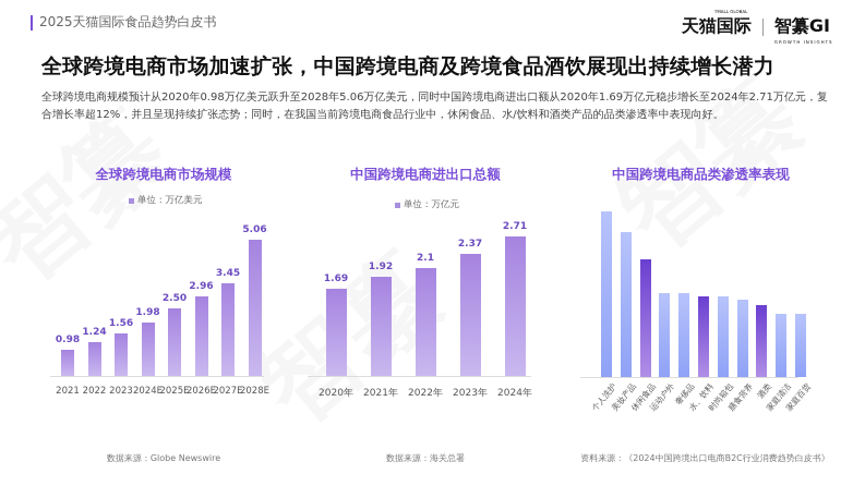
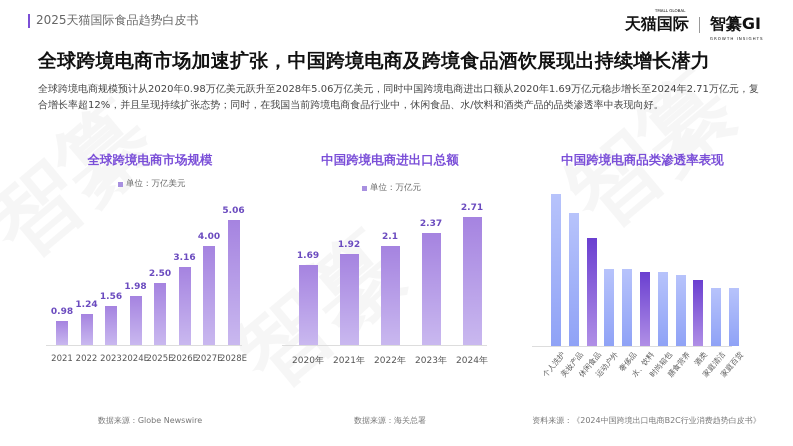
全球跨境电商市场规模/2026E: 2.96 -> 3.16
全球跨境电商市场规模/2027E: 3.45 -> 4.00
